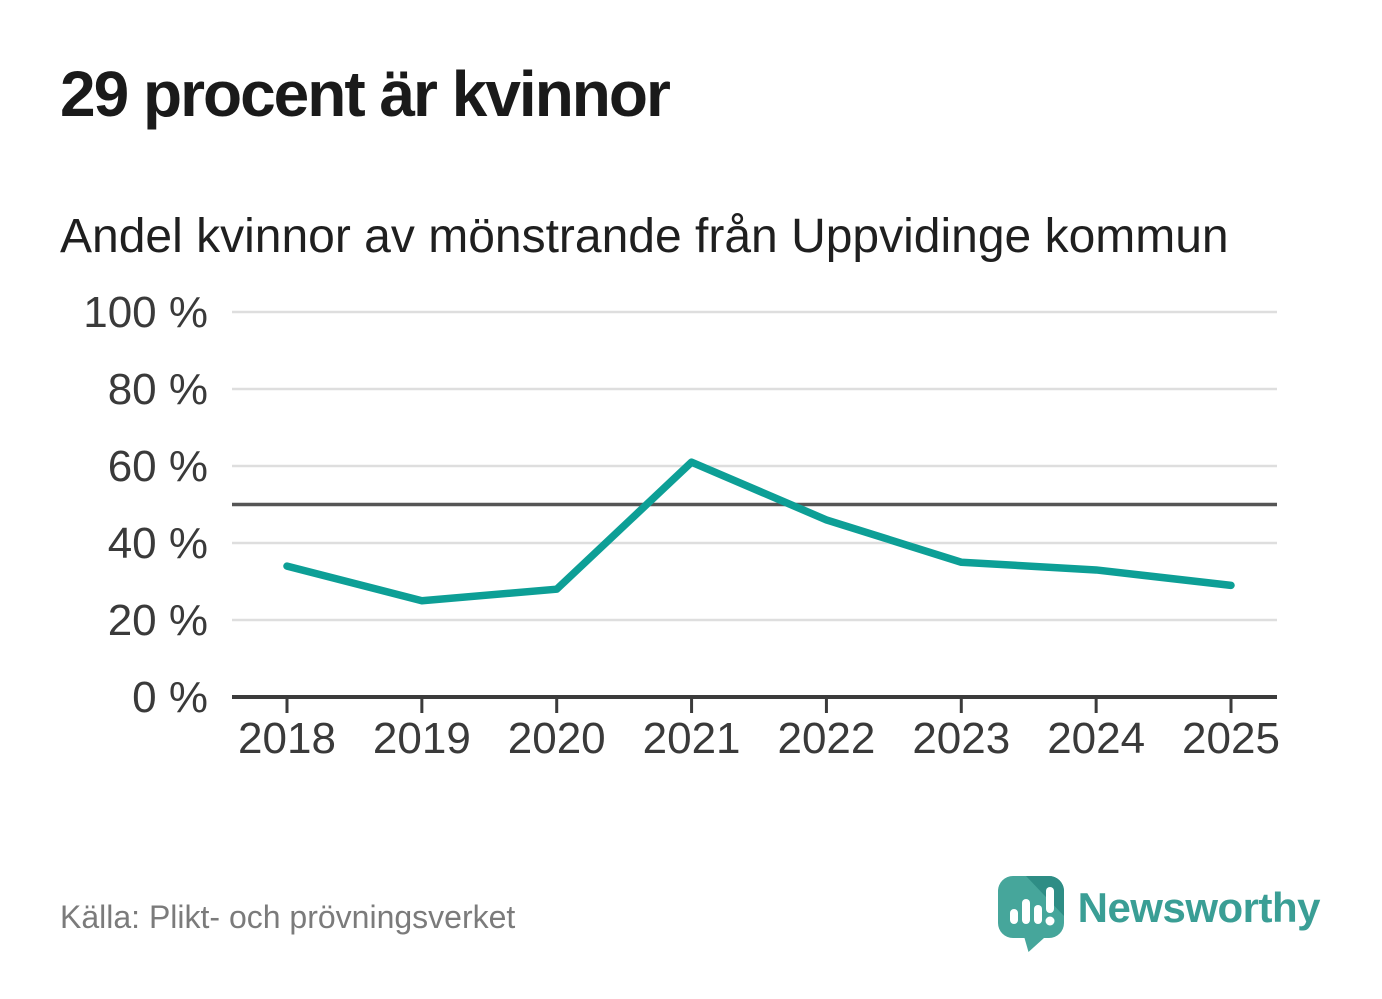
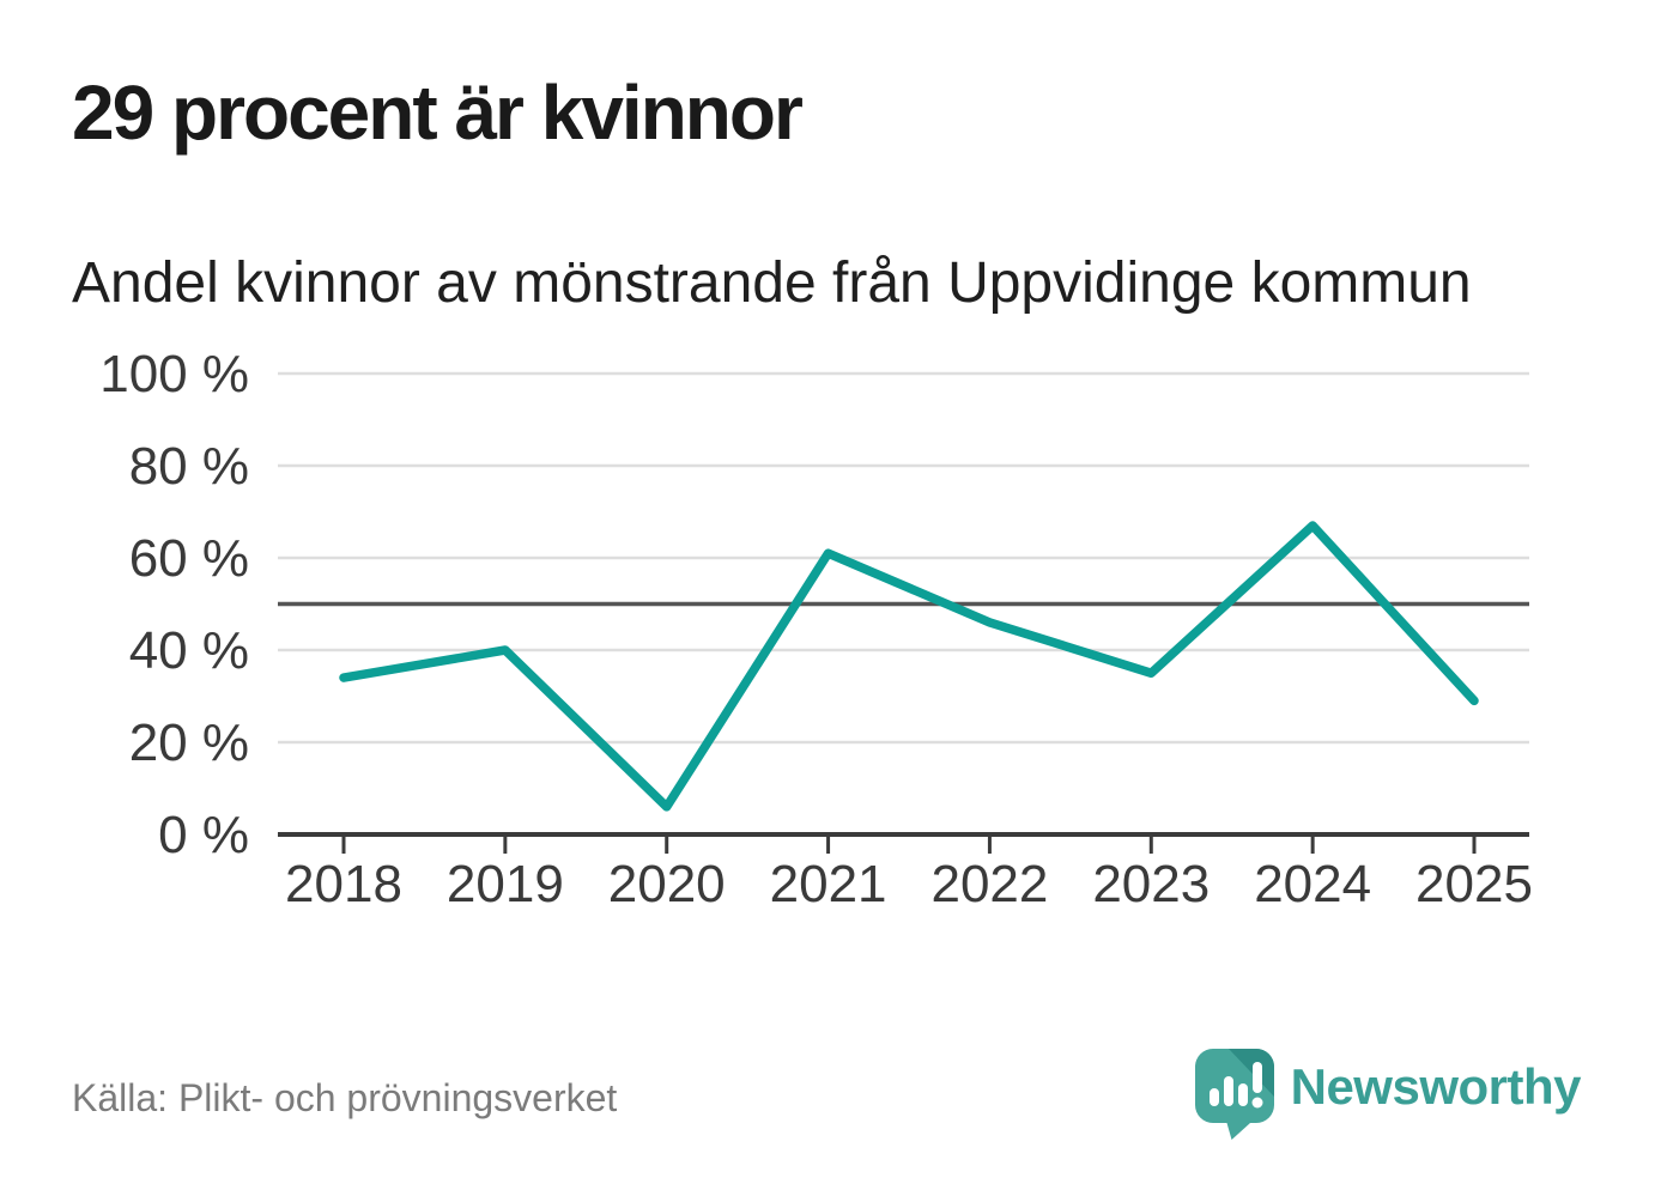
2019: 25% -> 40%
2020: 28% -> 6%
2024: 33% -> 67%
